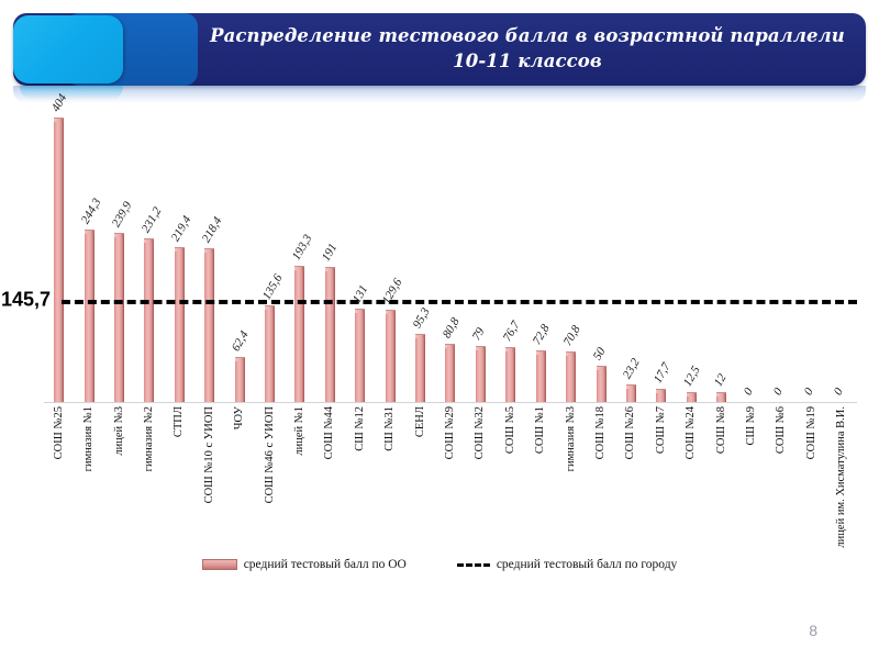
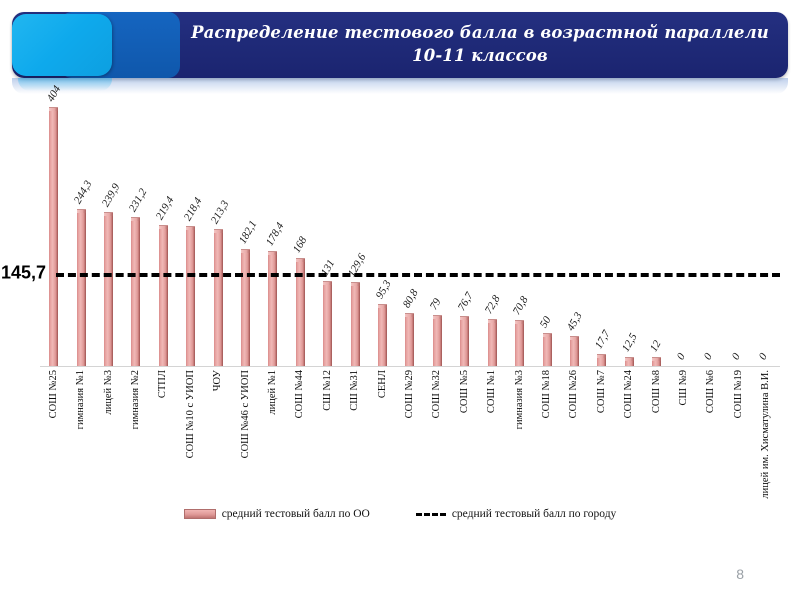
ЧОУ: 62,4 -> 213,3
СОШ №46 с УИОП: 135,6 -> 182,1
лицей №1: 193,3 -> 178,4
СОШ №44: 191 -> 168
СОШ №26: 23,2 -> 45,3
